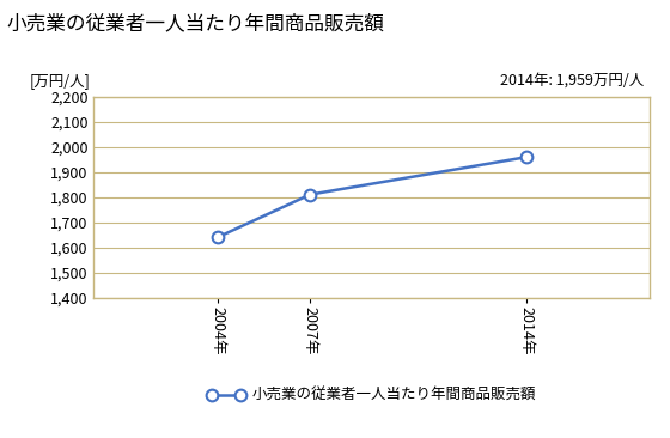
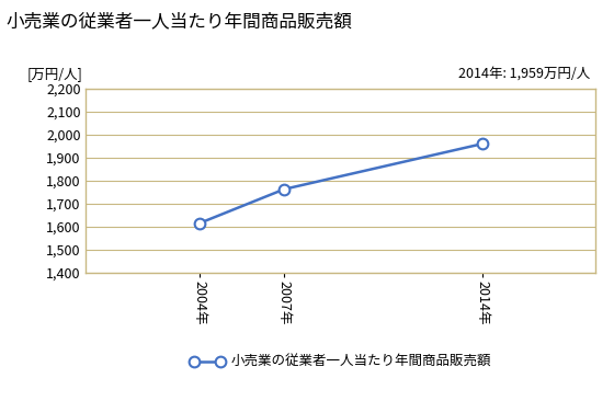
2004年: 1,640 -> 1,614
2007年: 1,810 -> 1,762
